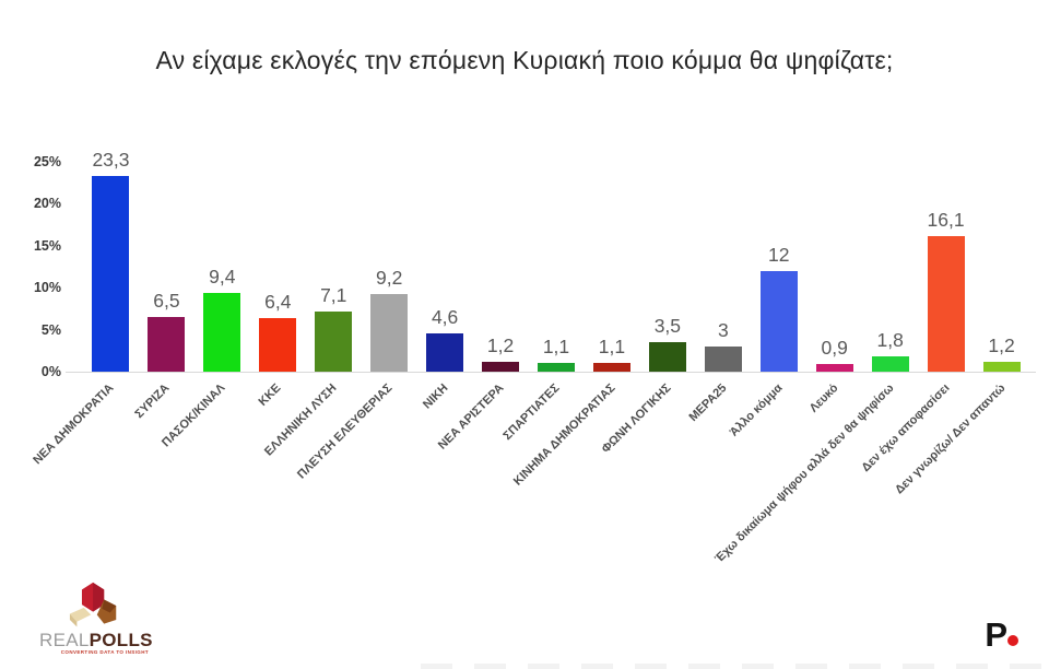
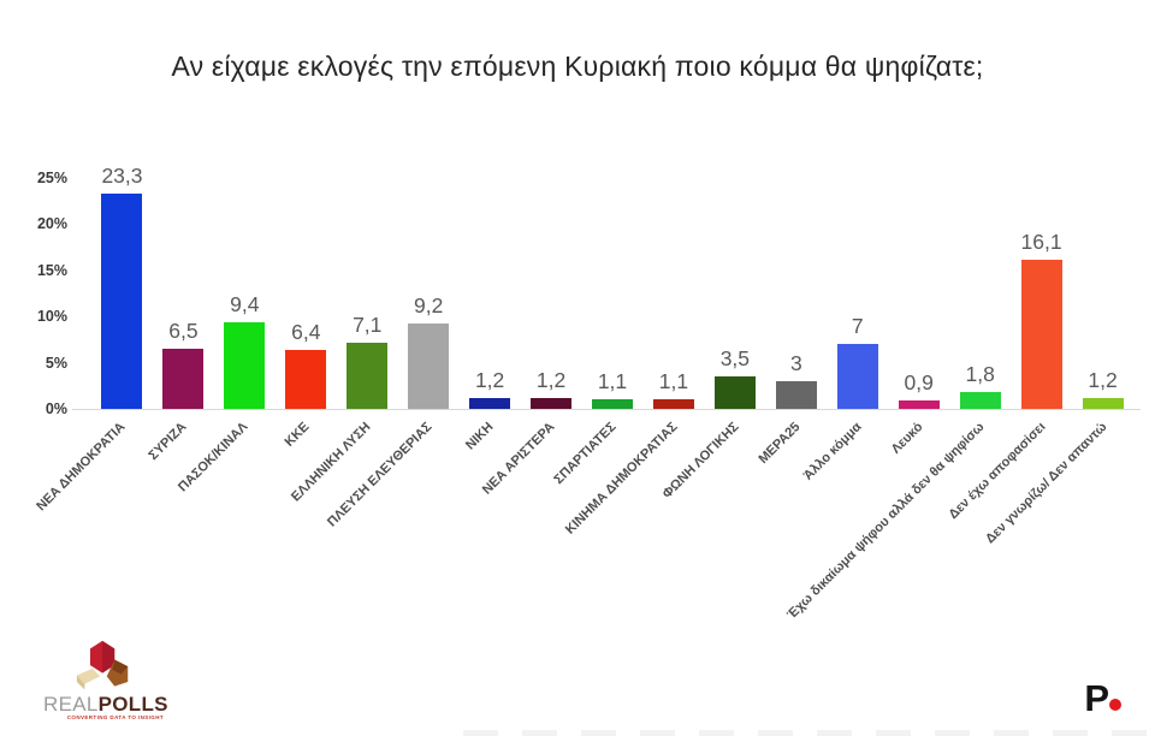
ΝΙΚΗ: 4,6 -> 1,2
Άλλο κόμμα: 12 -> 7
